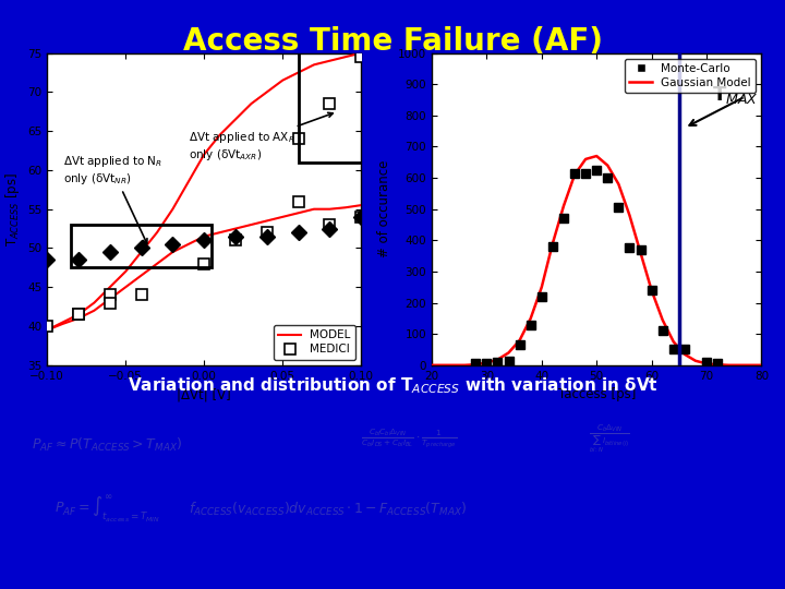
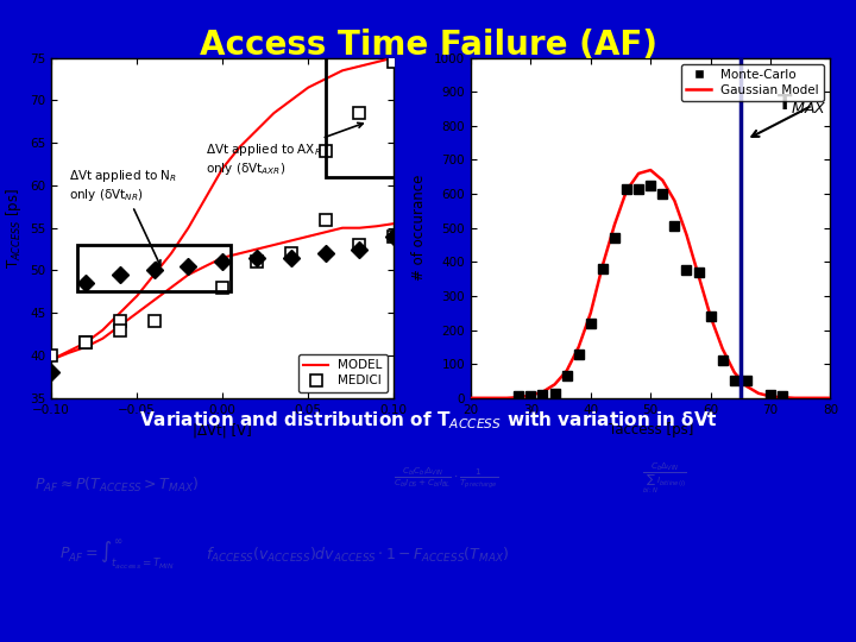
MEDICI/−0.10: 48.5 -> 38.0
